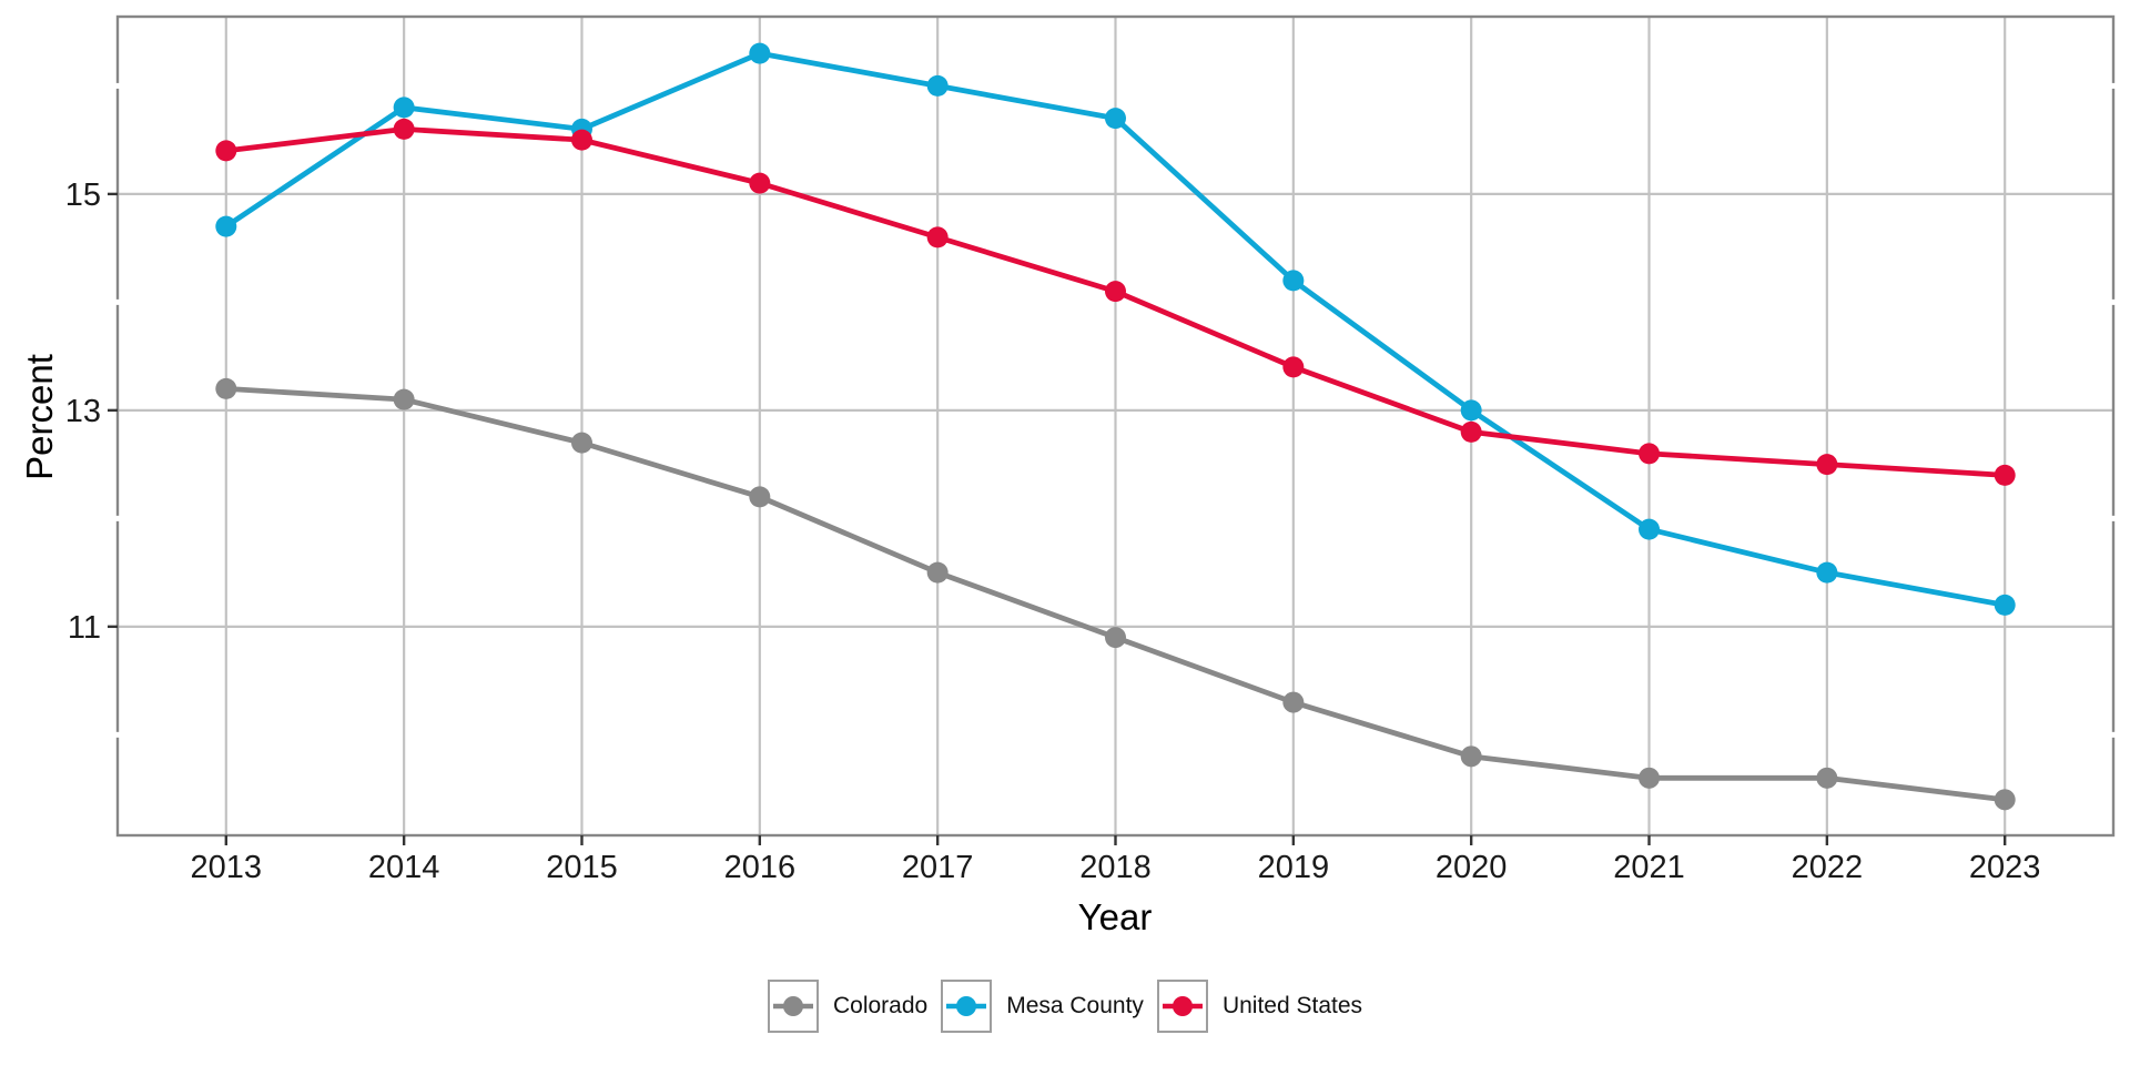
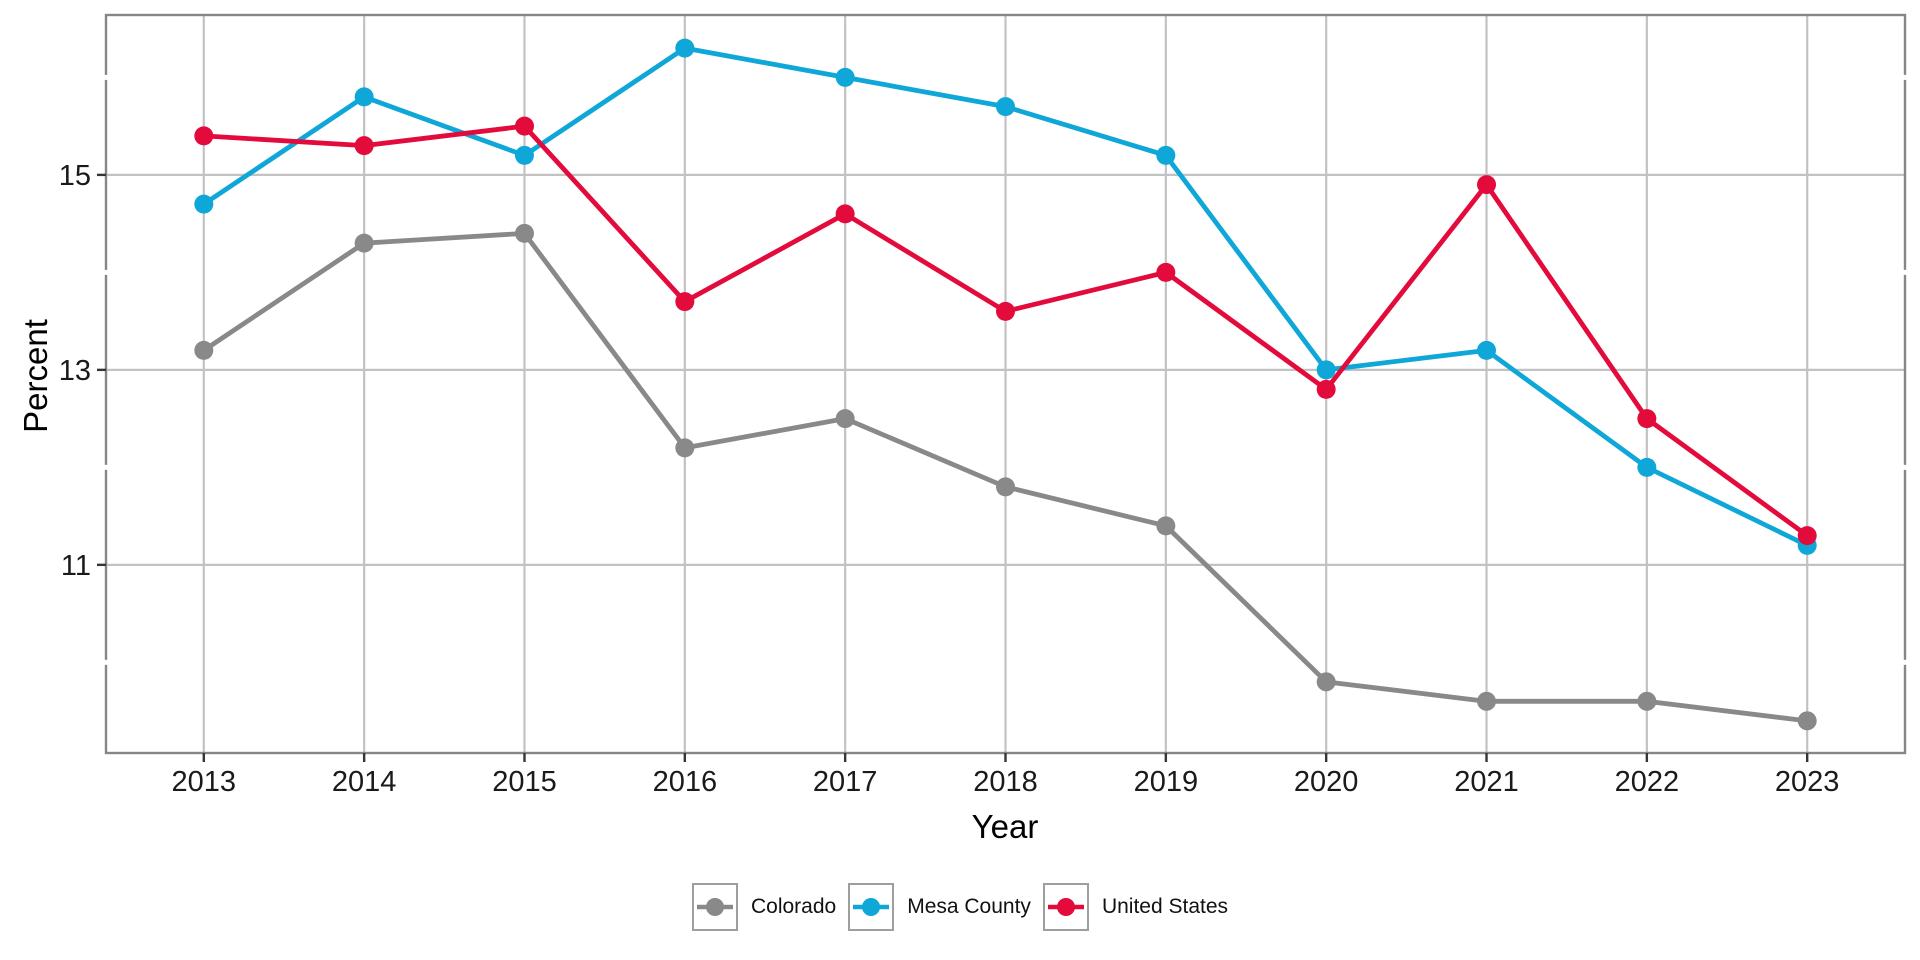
Colorado/2014: 13.1 -> 14.3
United States/2014: 15.6 -> 15.3
Colorado/2015: 12.7 -> 14.4
Mesa County/2015: 15.6 -> 15.2
United States/2016: 15.1 -> 13.7
Colorado/2017: 11.5 -> 12.5
Colorado/2018: 10.9 -> 11.8
United States/2018: 14.1 -> 13.6
Colorado/2019: 10.3 -> 11.4
Mesa County/2019: 14.2 -> 15.2
United States/2019: 13.4 -> 14.0
Mesa County/2021: 11.9 -> 13.2
United States/2021: 12.6 -> 14.9
Mesa County/2022: 11.5 -> 12.0
United States/2023: 12.4 -> 11.3
